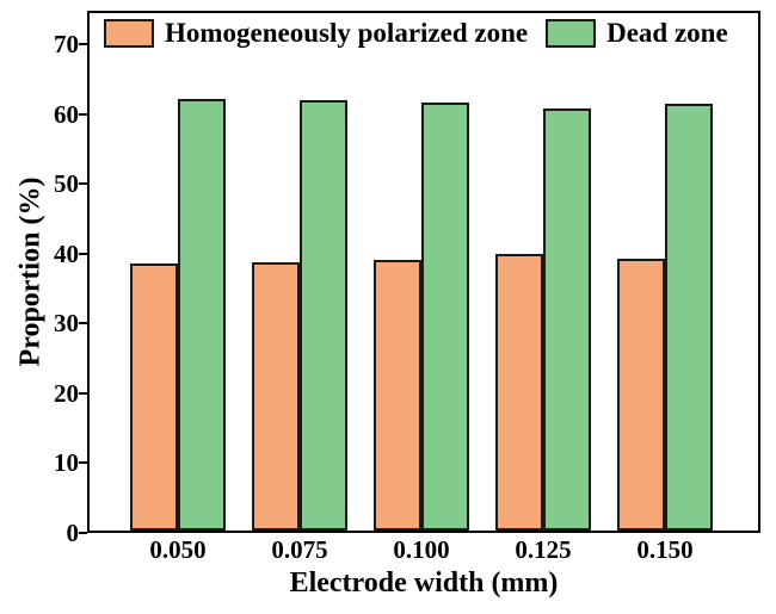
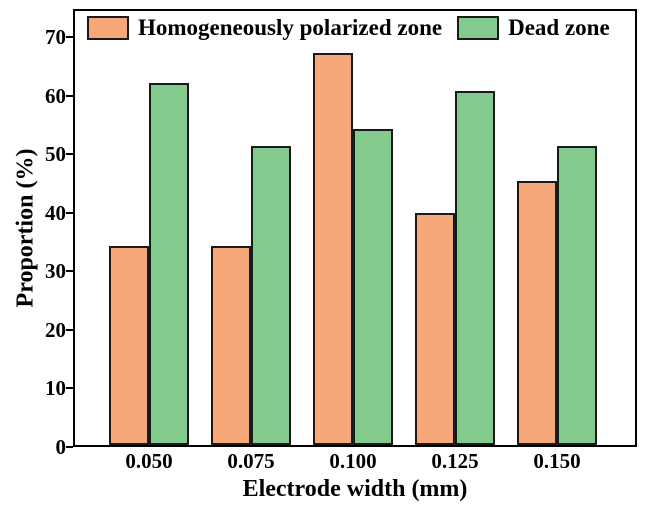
Homogeneously polarized zone/0.050: 38 -> 34
Homogeneously polarized zone/0.075: 38 -> 34
Dead zone/0.075: 62 -> 51
Homogeneously polarized zone/0.100: 39 -> 67
Dead zone/0.100: 61 -> 54
Homogeneously polarized zone/0.150: 39 -> 45
Dead zone/0.150: 61 -> 51
